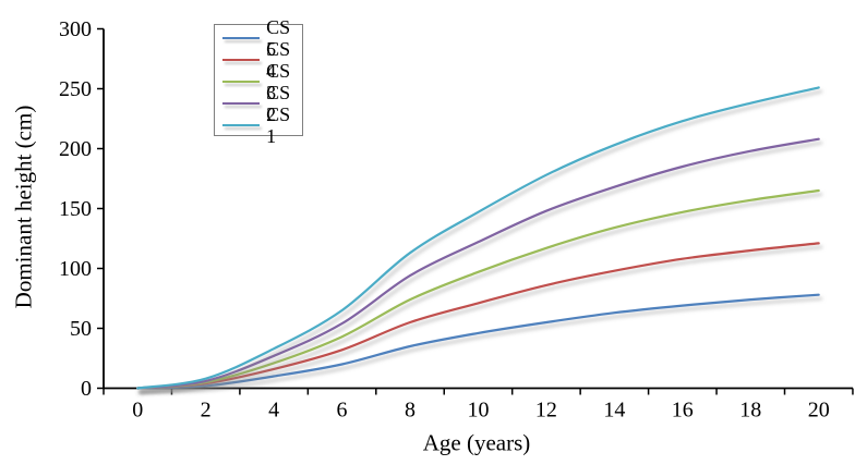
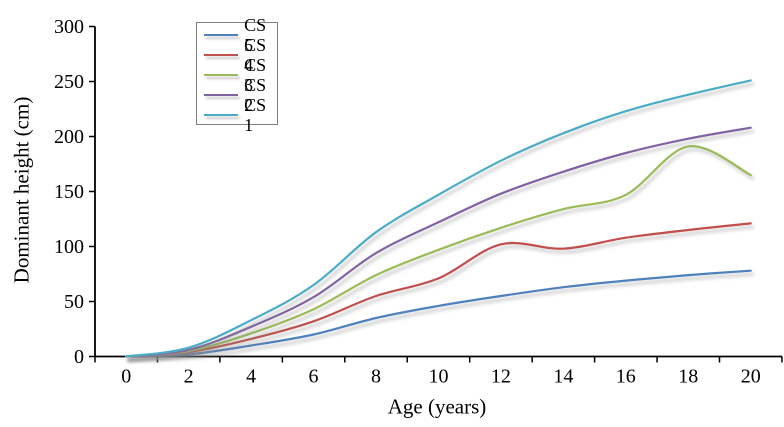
CS 4/12: 86 -> 102
CS 3/18: 157 -> 191
